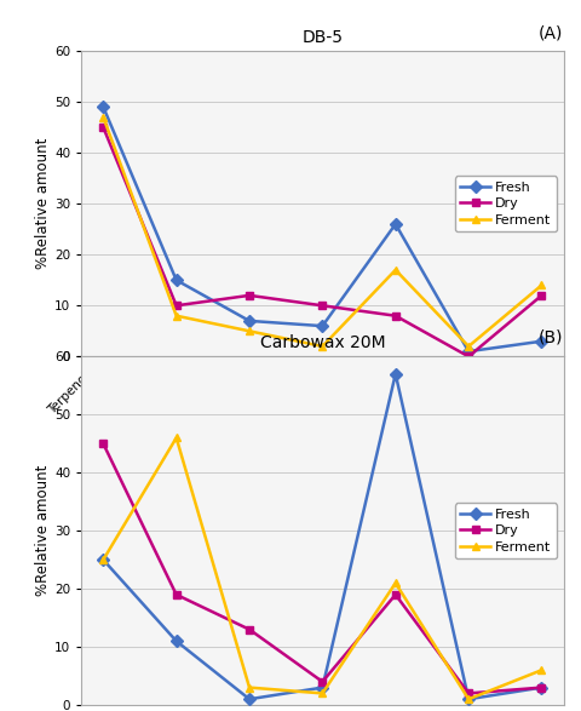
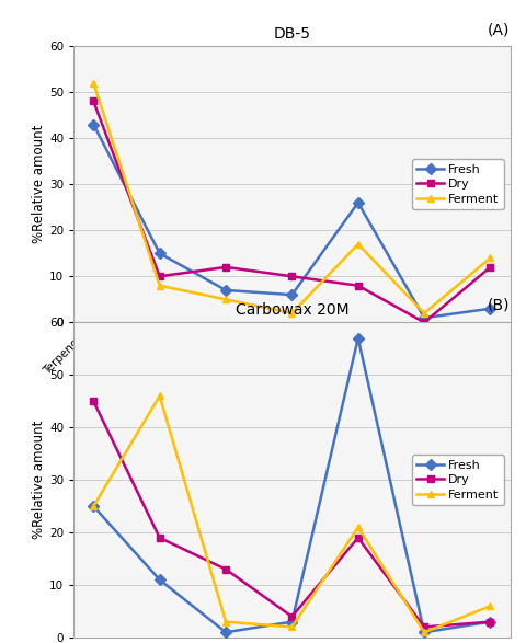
DB-5/Fresh/Terpenoids: 49 -> 43
DB-5/Dry/Terpenoids: 45 -> 48
DB-5/Ferment/Terpenoids: 47 -> 52
